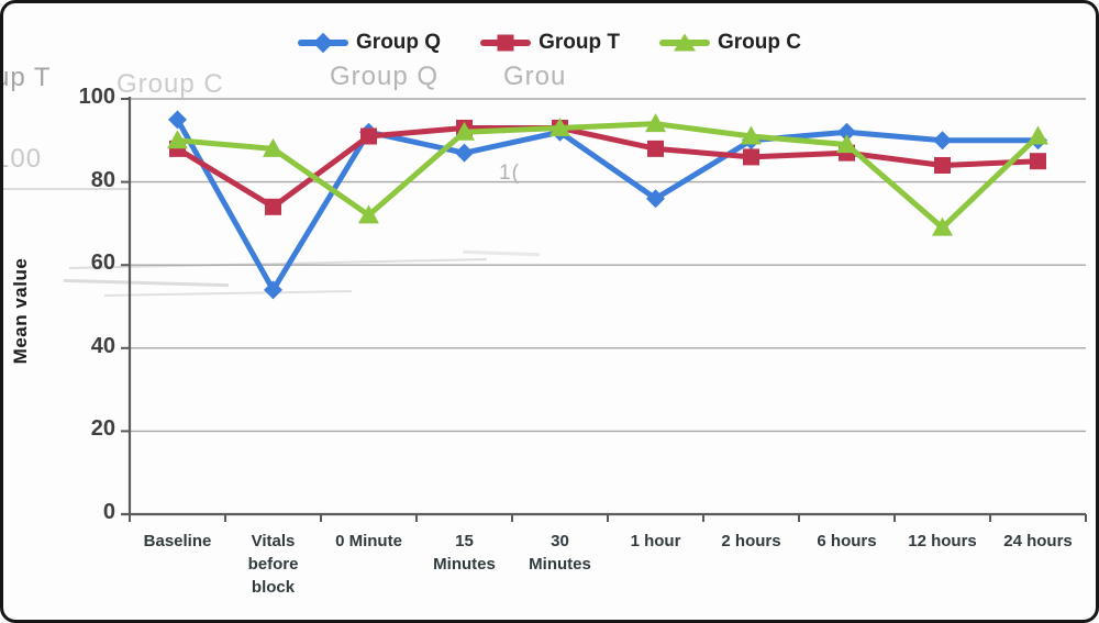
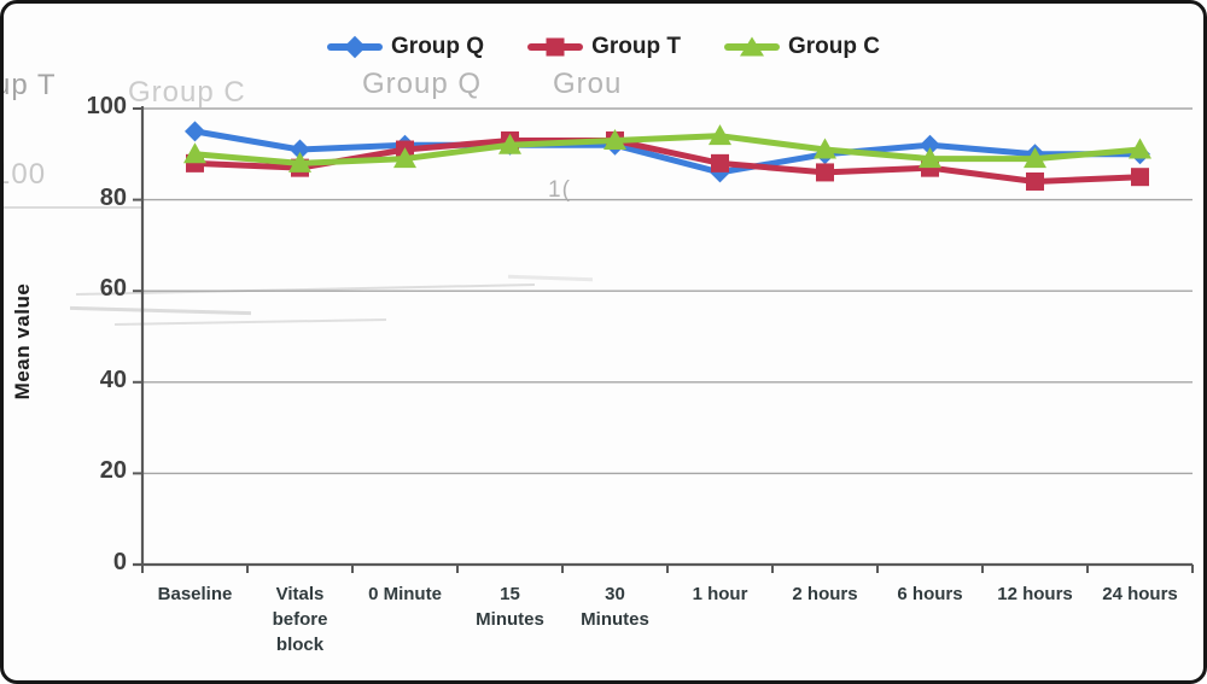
Group Q/Vitals before block: 54 -> 91
Group T/Vitals before block: 74 -> 87
Group C/0 Minute: 72 -> 89
Group Q/15 Minutes: 87 -> 92
Group Q/1 hour: 76 -> 86
Group C/12 hours: 69 -> 89
